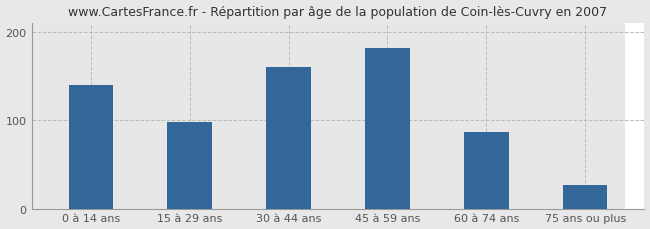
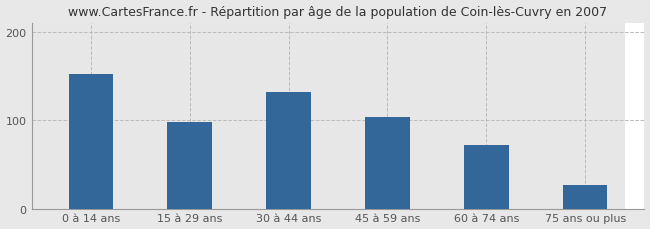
0 à 14 ans: 140 -> 152
30 à 44 ans: 160 -> 132
45 à 59 ans: 182 -> 104
60 à 74 ans: 87 -> 72
